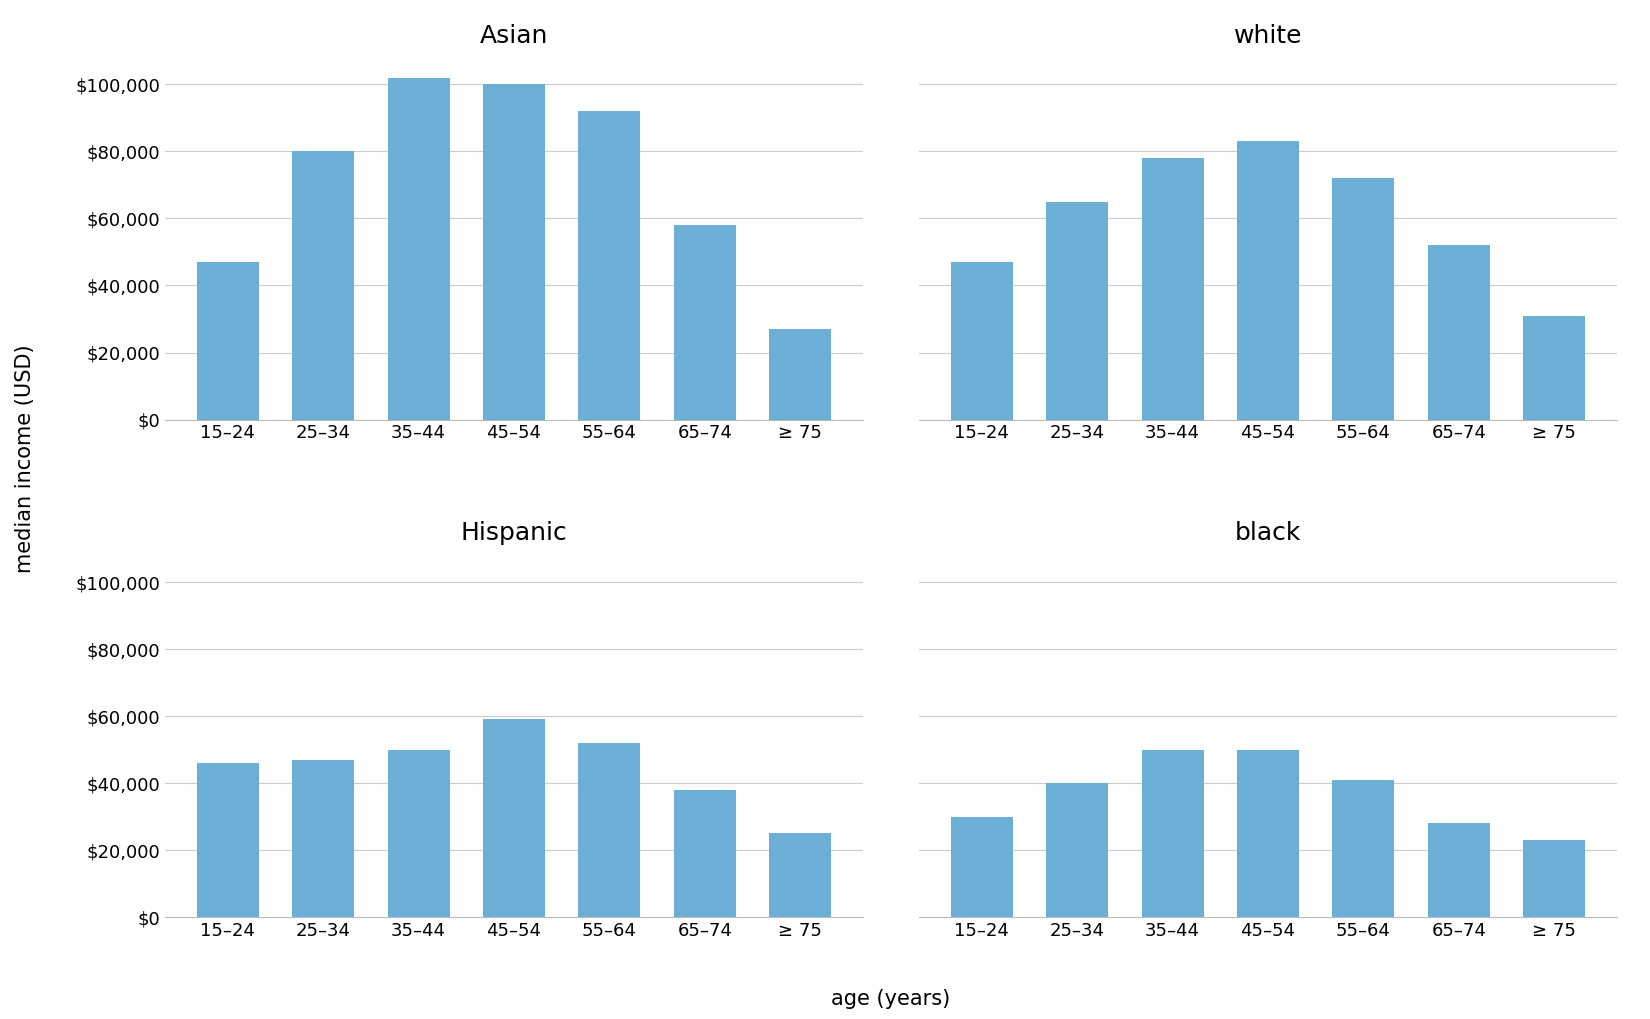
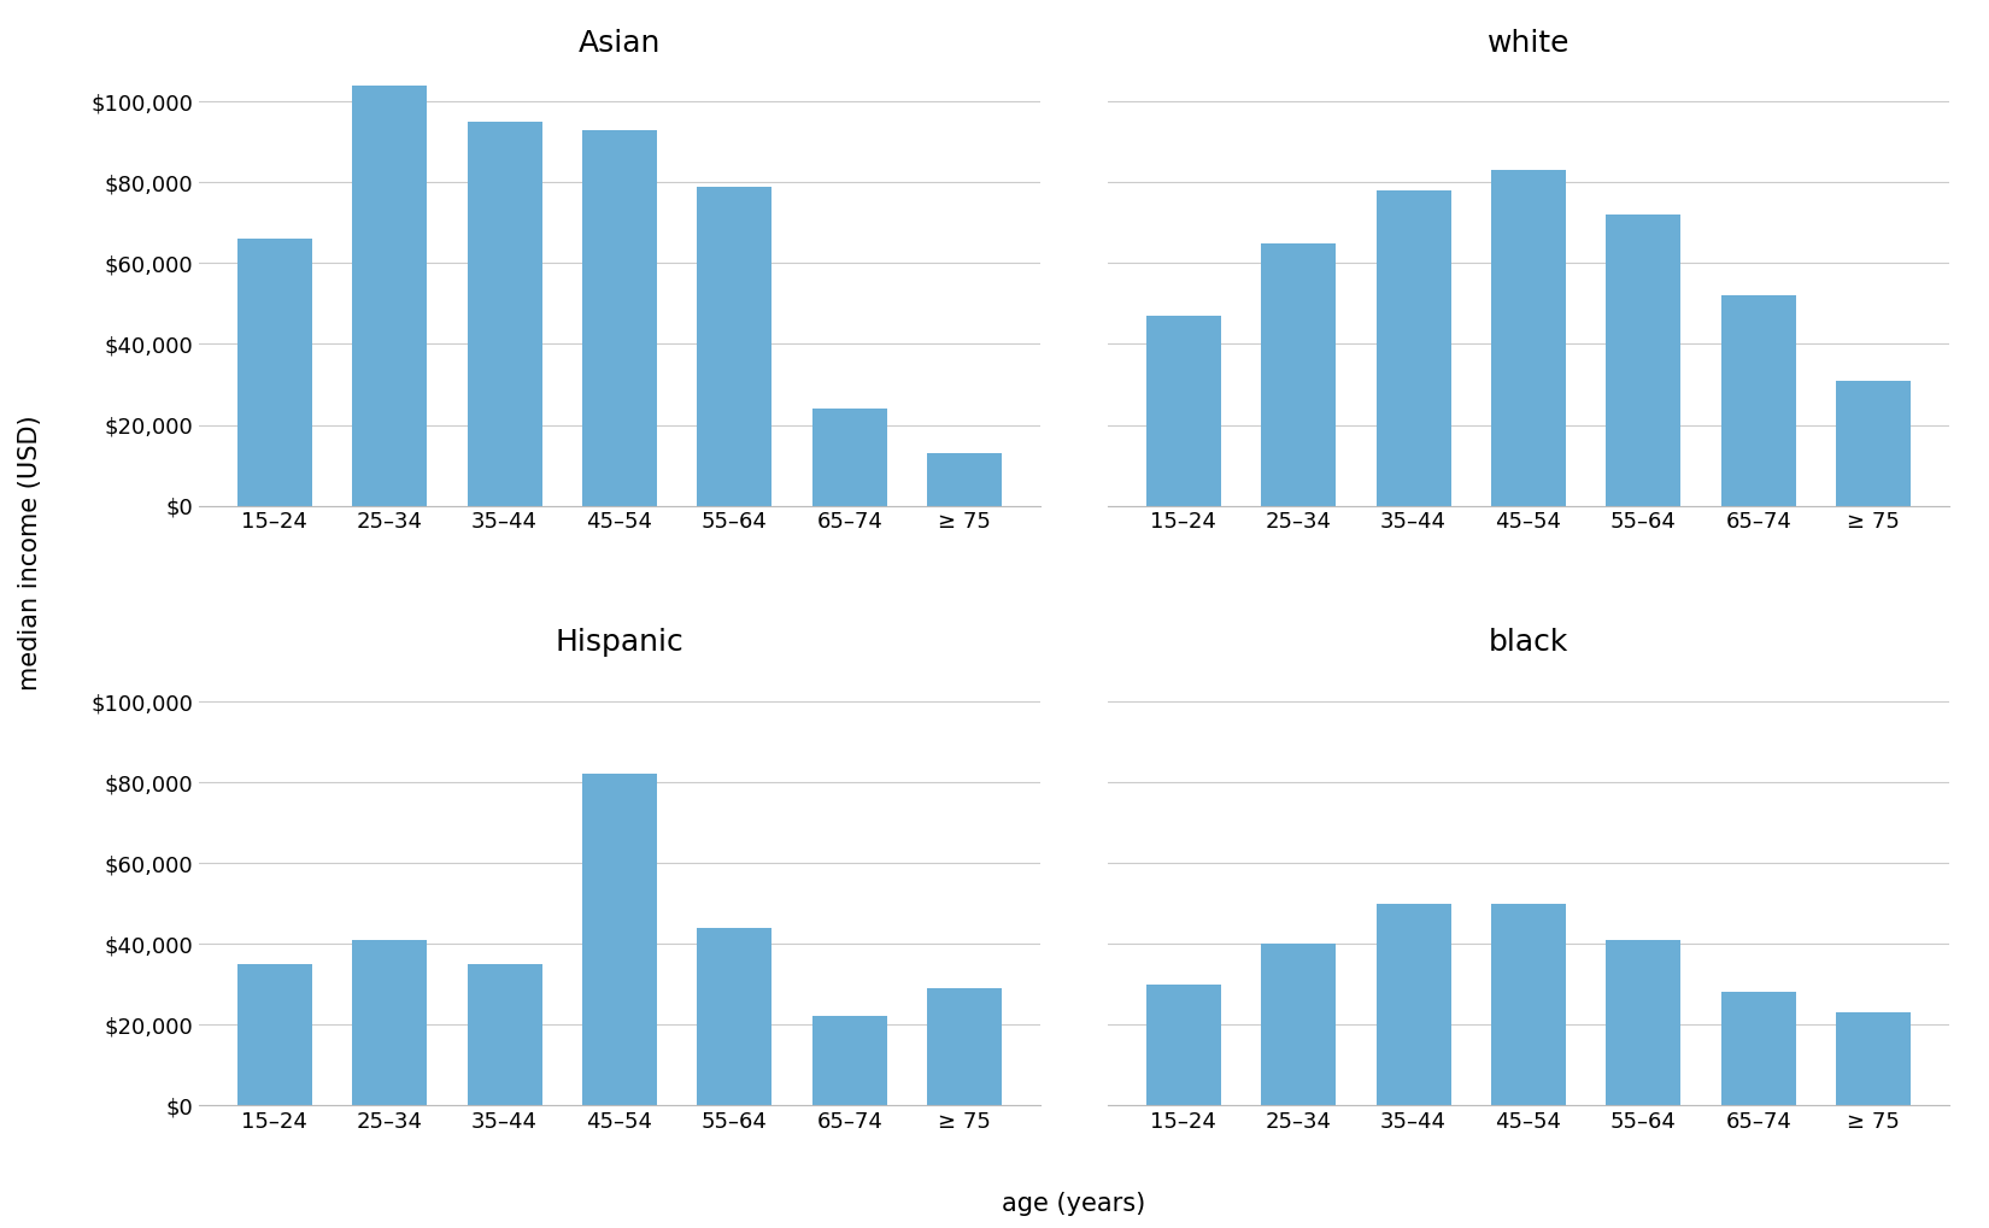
Asian/15–24: $47,000 -> $66,000
Asian/25–34: $80,000 -> $104,000
Asian/35–44: $102,000 -> $95,000
Asian/45–54: $100,000 -> $93,000
Asian/55–64: $92,000 -> $79,000
Asian/65–74: $58,000 -> $24,000
Asian/≥ 75: $27,000 -> $13,000
Hispanic/15–24: $46,000 -> $35,000
Hispanic/25–34: $47,000 -> $41,000
Hispanic/35–44: $50,000 -> $35,000
Hispanic/45–54: $59,000 -> $82,000
Hispanic/55–64: $52,000 -> $44,000
Hispanic/65–74: $38,000 -> $22,000
Hispanic/≥ 75: $25,000 -> $29,000
